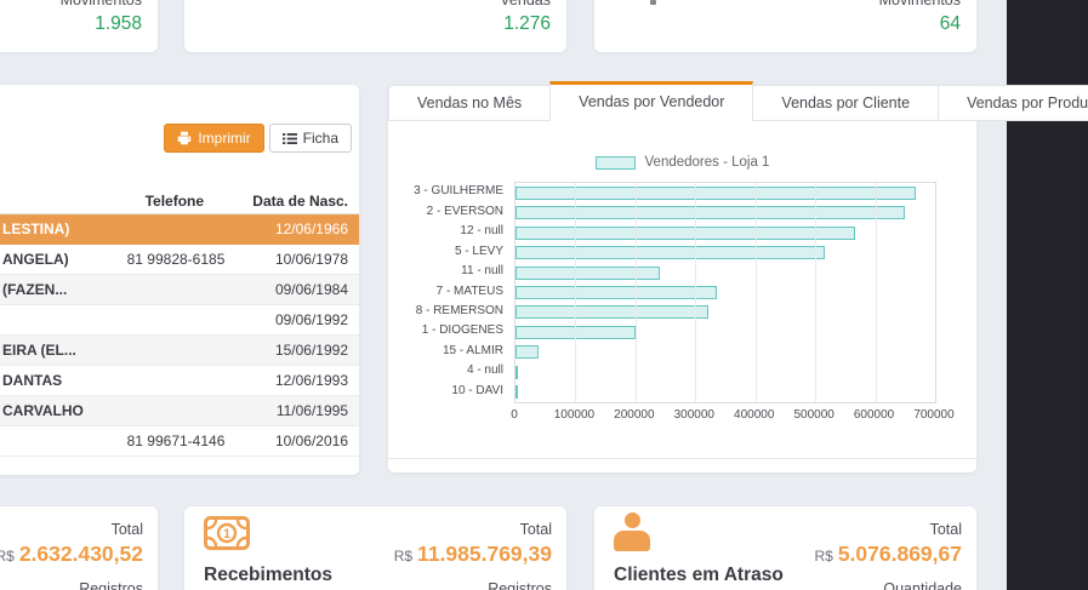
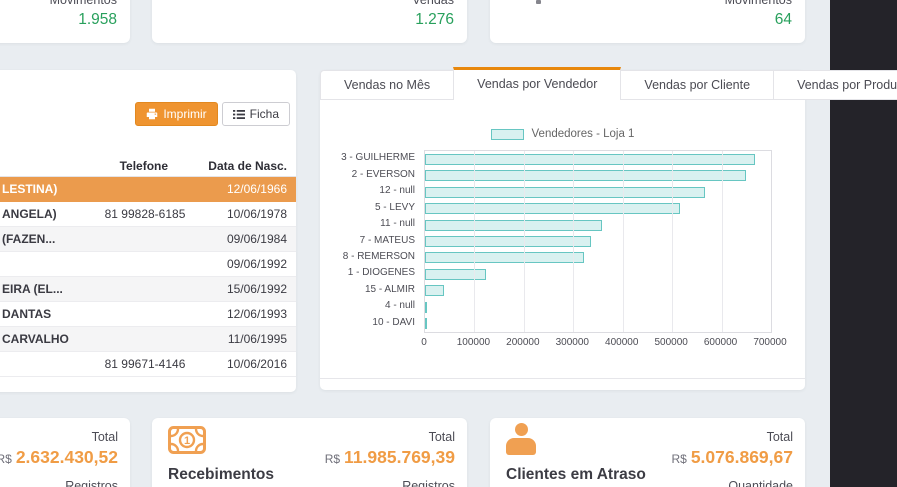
11 - null: 240000 -> 360000
1 - DIOGENES: 200000 -> 120000
